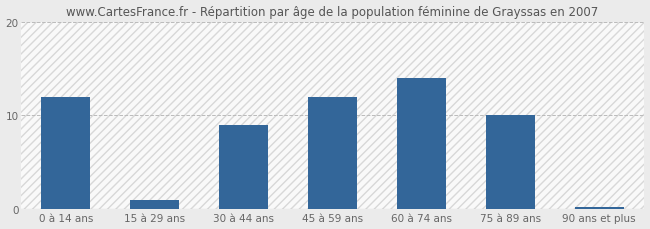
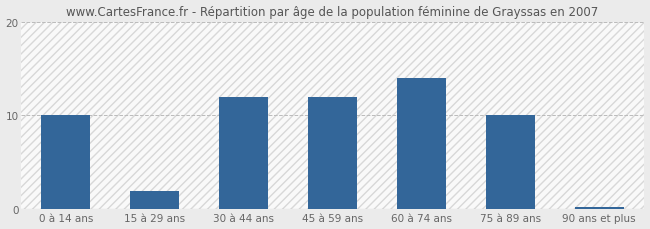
0 à 14 ans: 12.0 -> 10.0
15 à 29 ans: 1.0 -> 2.0
30 à 44 ans: 9.0 -> 12.0
